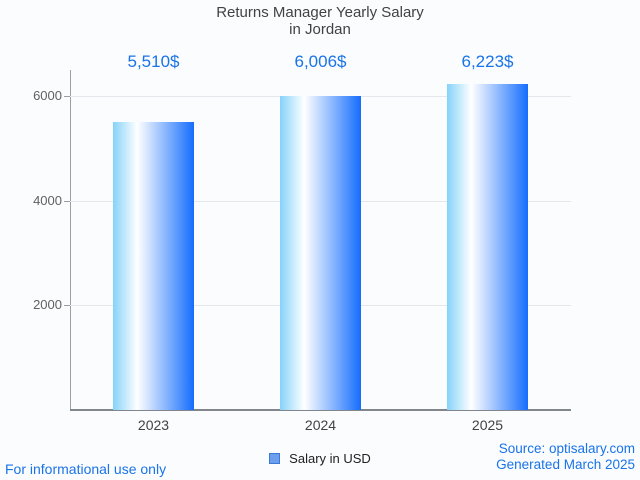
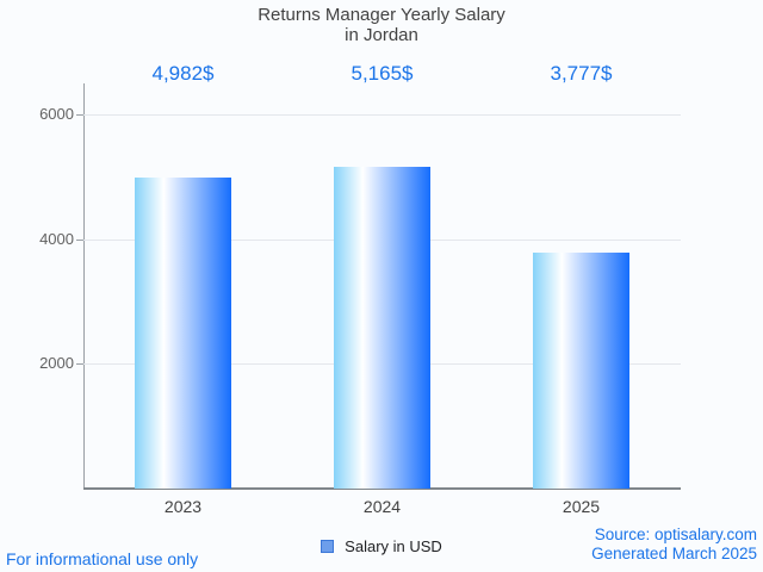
2023: 5,510 -> 4,982
2024: 6,006 -> 5,165
2025: 6,223 -> 3,777
